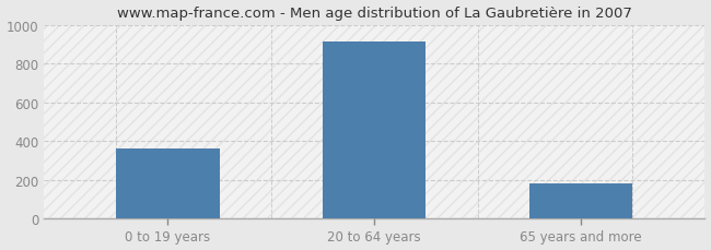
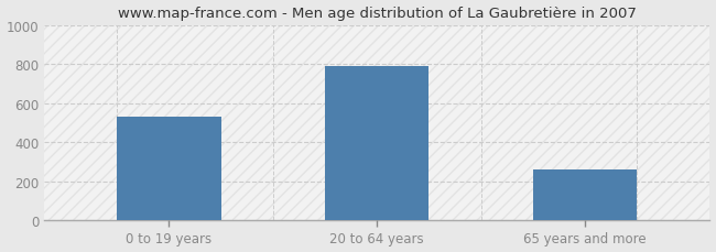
0 to 19 years: 360 -> 530
20 to 64 years: 920 -> 790
65 years and more: 180 -> 260
